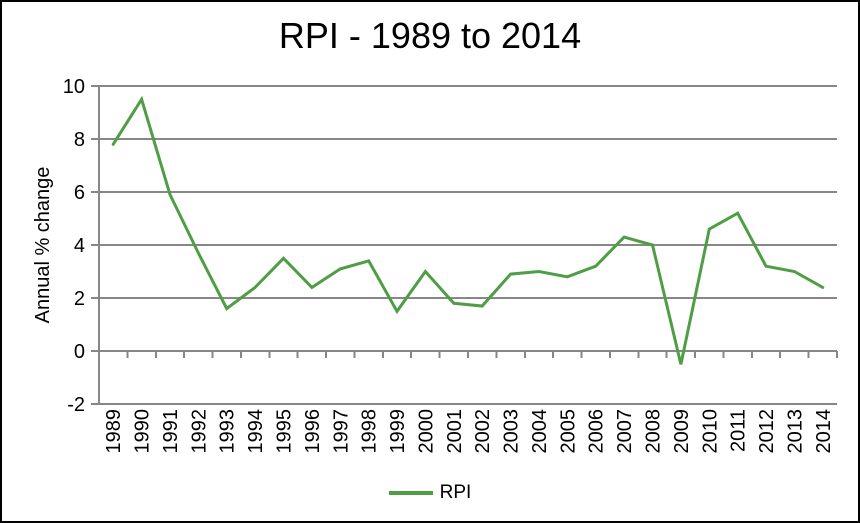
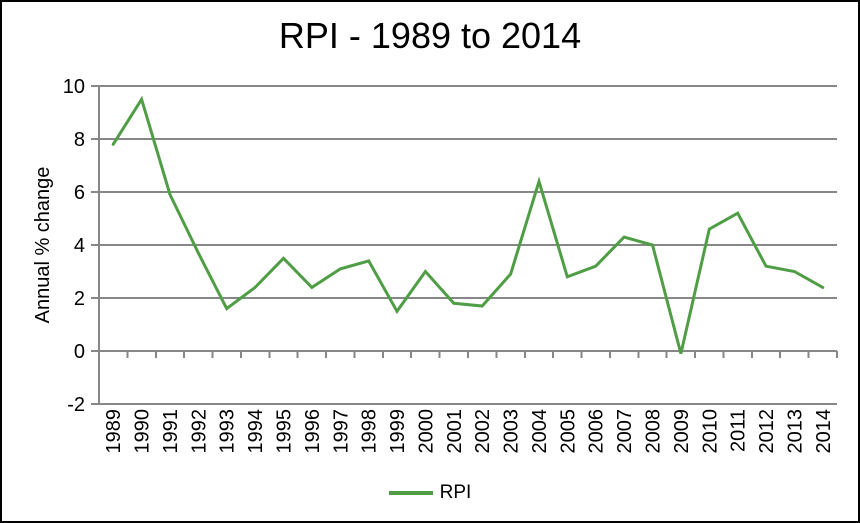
2004: 3.0 -> 6.4
2009: -0.5 -> -0.1
